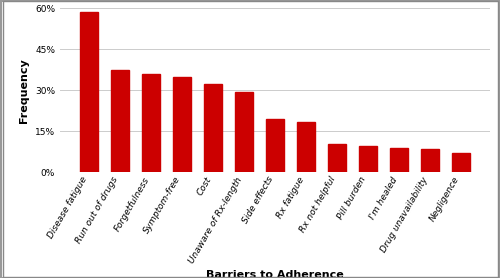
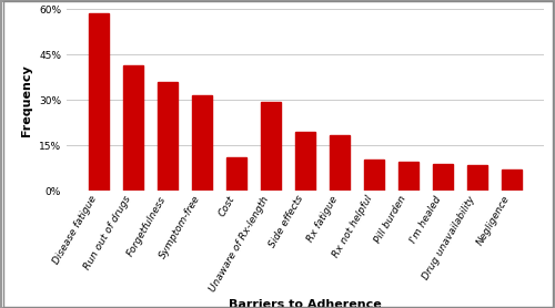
Run out of drugs: 37.5% -> 41.5%
Symptom-free: 35.0% -> 31.5%
Cost: 32.5% -> 11.0%
